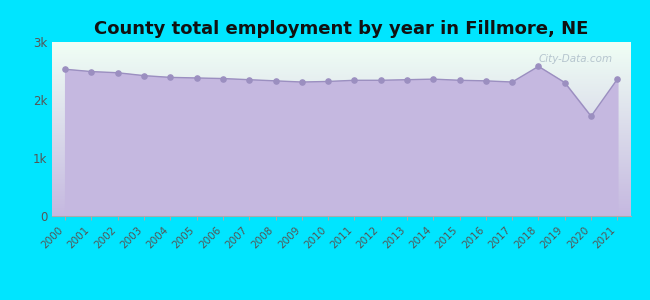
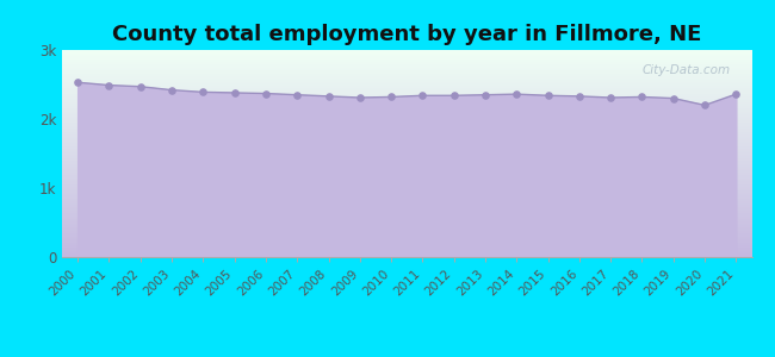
2018: 2.58k -> 2.32k
2020: 1.72k -> 2.20k
